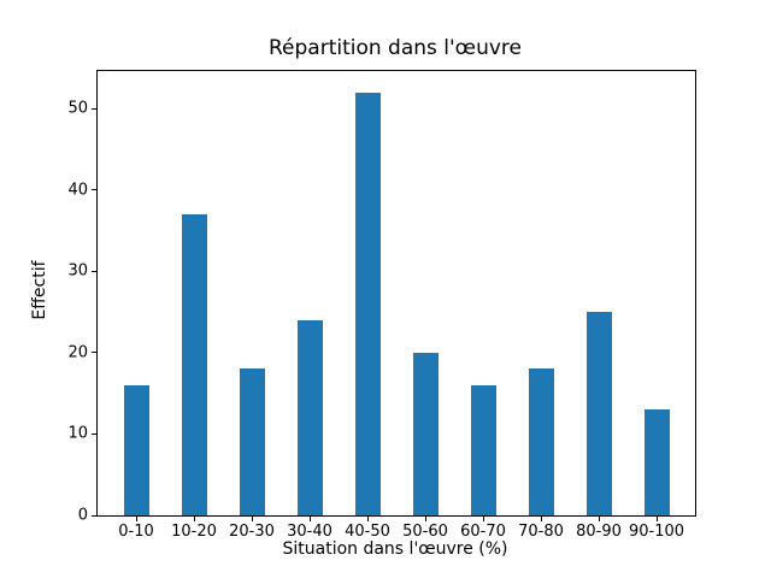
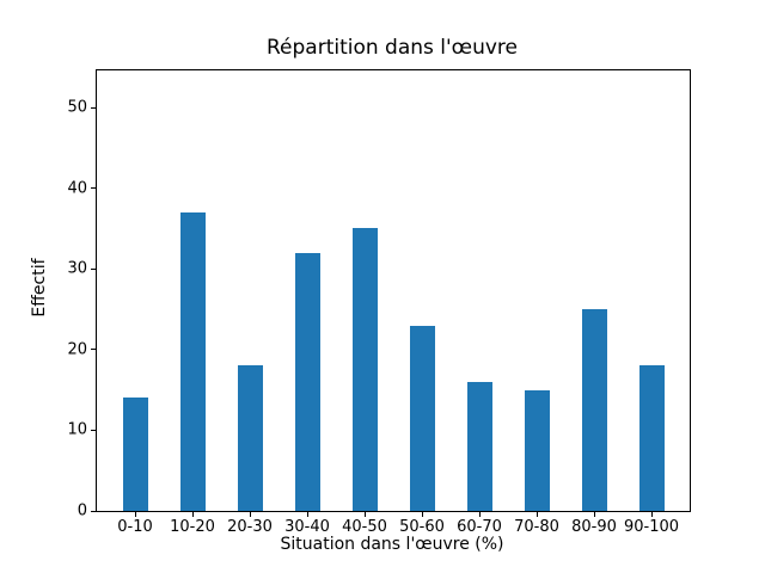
0-10: 16 -> 14
30-40: 24 -> 32
40-50: 52 -> 35
50-60: 20 -> 23
70-80: 18 -> 15
90-100: 13 -> 18
